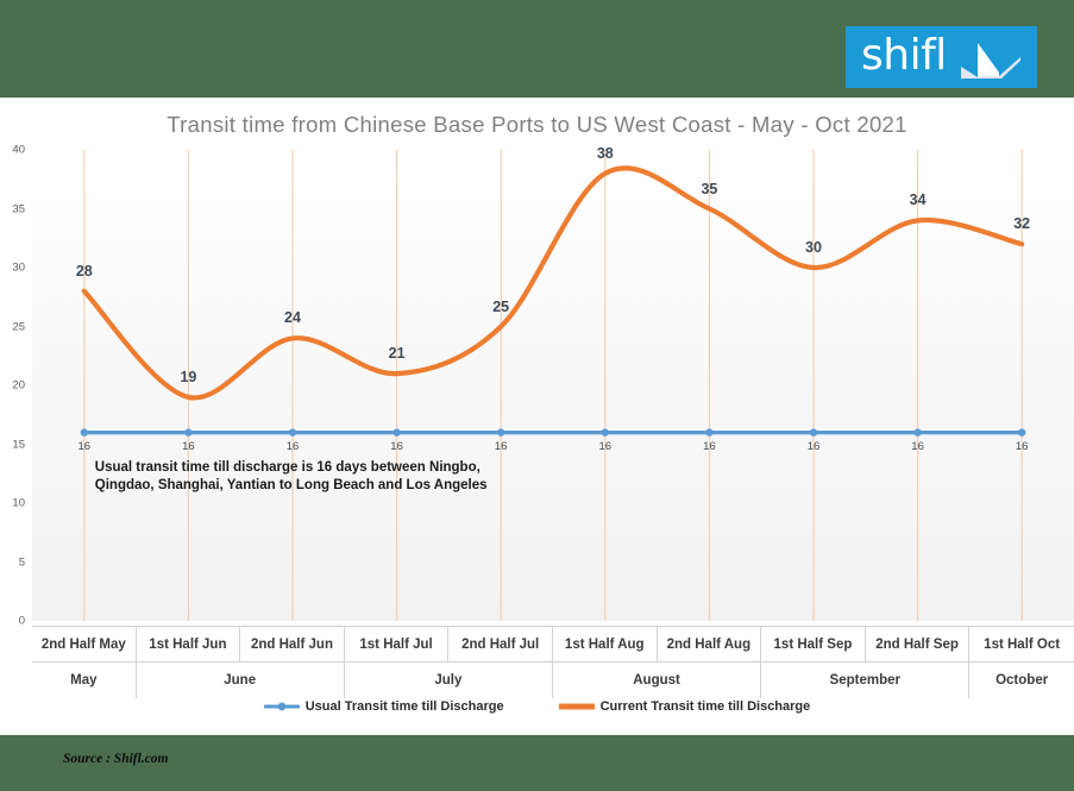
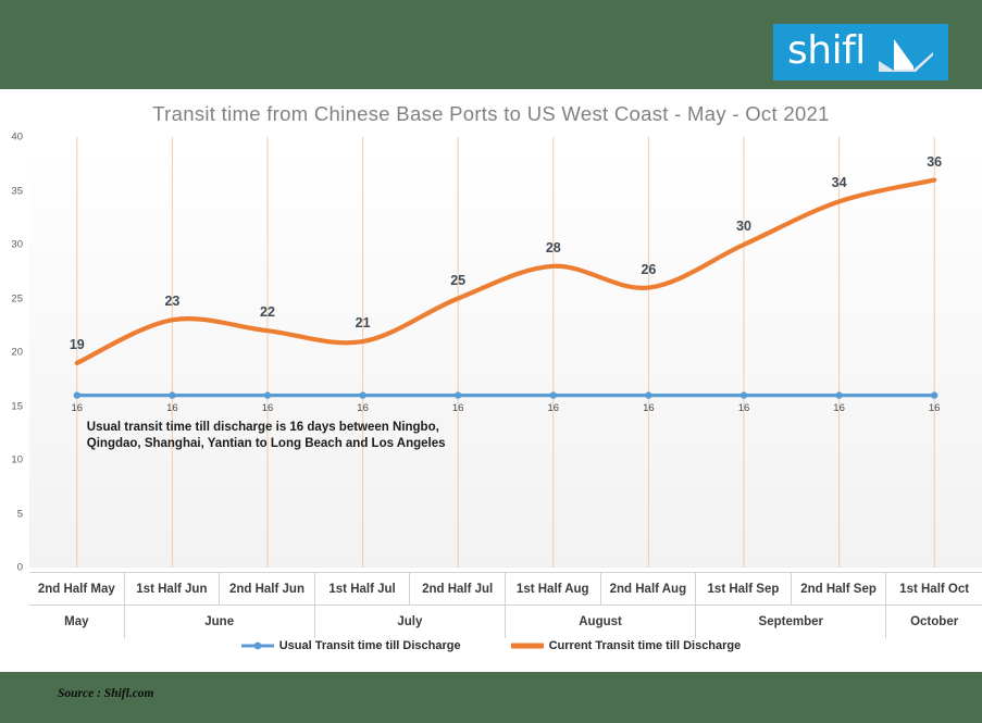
Current Transit time till Discharge/2nd Half May: 28 -> 19
Current Transit time till Discharge/1st Half Jun: 19 -> 23
Current Transit time till Discharge/2nd Half Jun: 24 -> 22
Current Transit time till Discharge/1st Half Aug: 38 -> 28
Current Transit time till Discharge/2nd Half Aug: 35 -> 26
Current Transit time till Discharge/1st Half Oct: 32 -> 36
